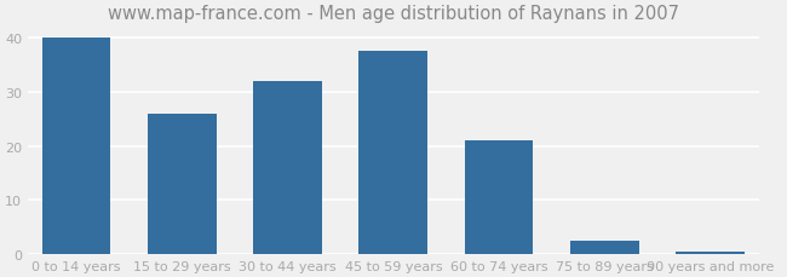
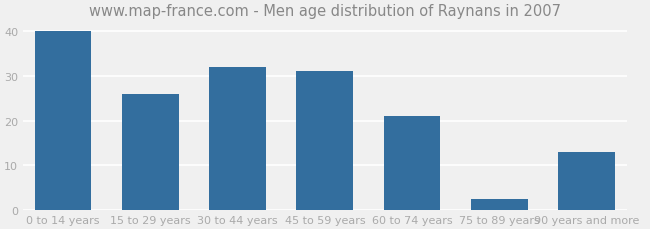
45 to 59 years: 37.5 -> 31.0
90 years and more: 0.5 -> 13.0
